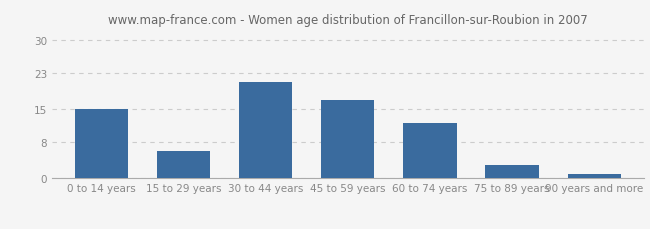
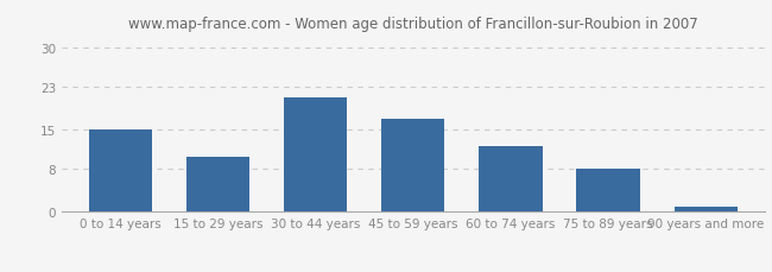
15 to 29 years: 6 -> 10
75 to 89 years: 3 -> 8
